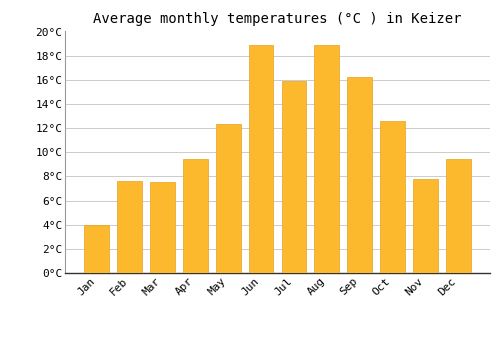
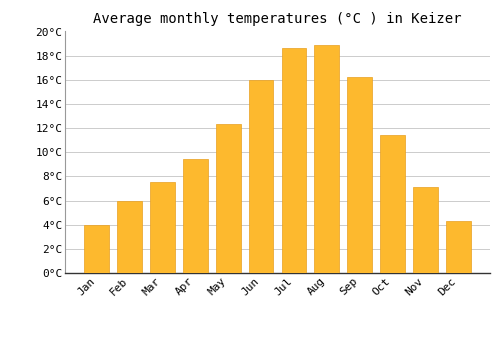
Feb: 7.6°C -> 6.0°C
Jun: 18.9°C -> 16.0°C
Jul: 15.9°C -> 18.6°C
Oct: 12.6°C -> 11.4°C
Nov: 7.8°C -> 7.1°C
Dec: 9.4°C -> 4.3°C
